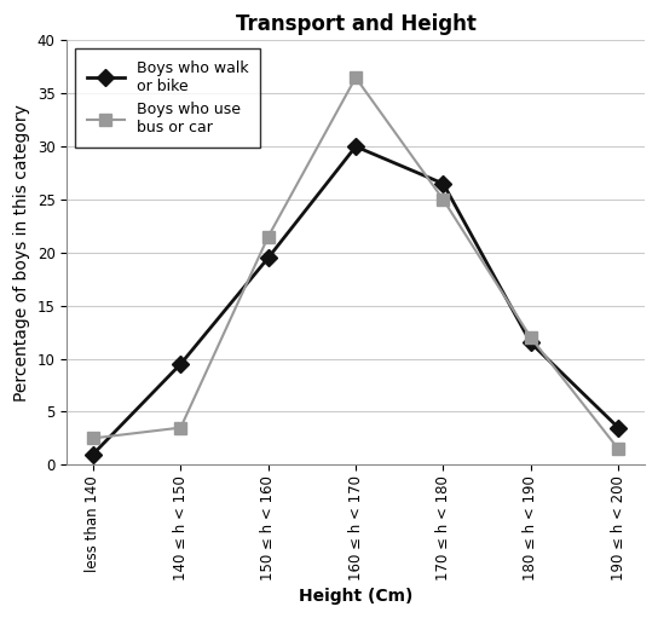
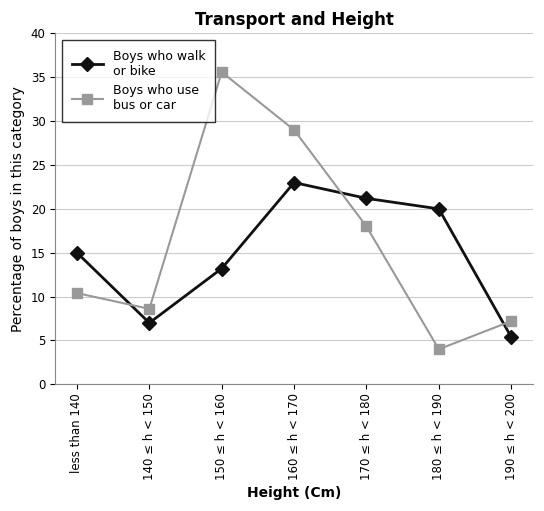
Boys who walk or bike/less than 140: 1.0 -> 15.0
Boys who use bus or car/less than 140: 2.5 -> 10.4
Boys who walk or bike/140 ≤ h < 150: 9.5 -> 7.0
Boys who use bus or car/140 ≤ h < 150: 3.5 -> 8.6
Boys who walk or bike/150 ≤ h < 160: 19.5 -> 13.2
Boys who use bus or car/150 ≤ h < 160: 21.5 -> 35.6
Boys who walk or bike/160 ≤ h < 170: 30.0 -> 23.0
Boys who use bus or car/160 ≤ h < 170: 36.5 -> 29.0
Boys who walk or bike/170 ≤ h < 180: 26.5 -> 21.2
Boys who use bus or car/170 ≤ h < 180: 25.0 -> 18.0
Boys who walk or bike/180 ≤ h < 190: 11.5 -> 20.0
Boys who use bus or car/180 ≤ h < 190: 12.0 -> 4.0
Boys who walk or bike/190 ≤ h < 200: 3.5 -> 5.4
Boys who use bus or car/190 ≤ h < 200: 1.5 -> 7.2
